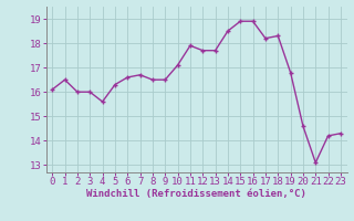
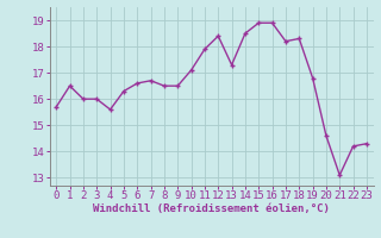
0: 16.1 -> 15.7
12: 17.7 -> 18.4
13: 17.7 -> 17.3
